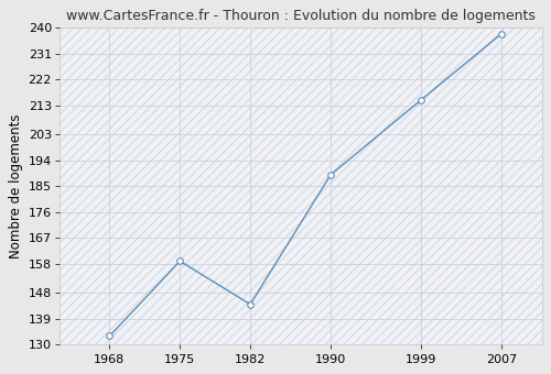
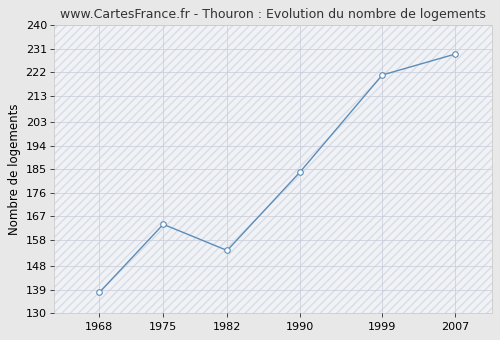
1968: 133 -> 138
1975: 159 -> 164
1982: 144 -> 154
1990: 189 -> 184
1999: 215 -> 221
2007: 238 -> 229
